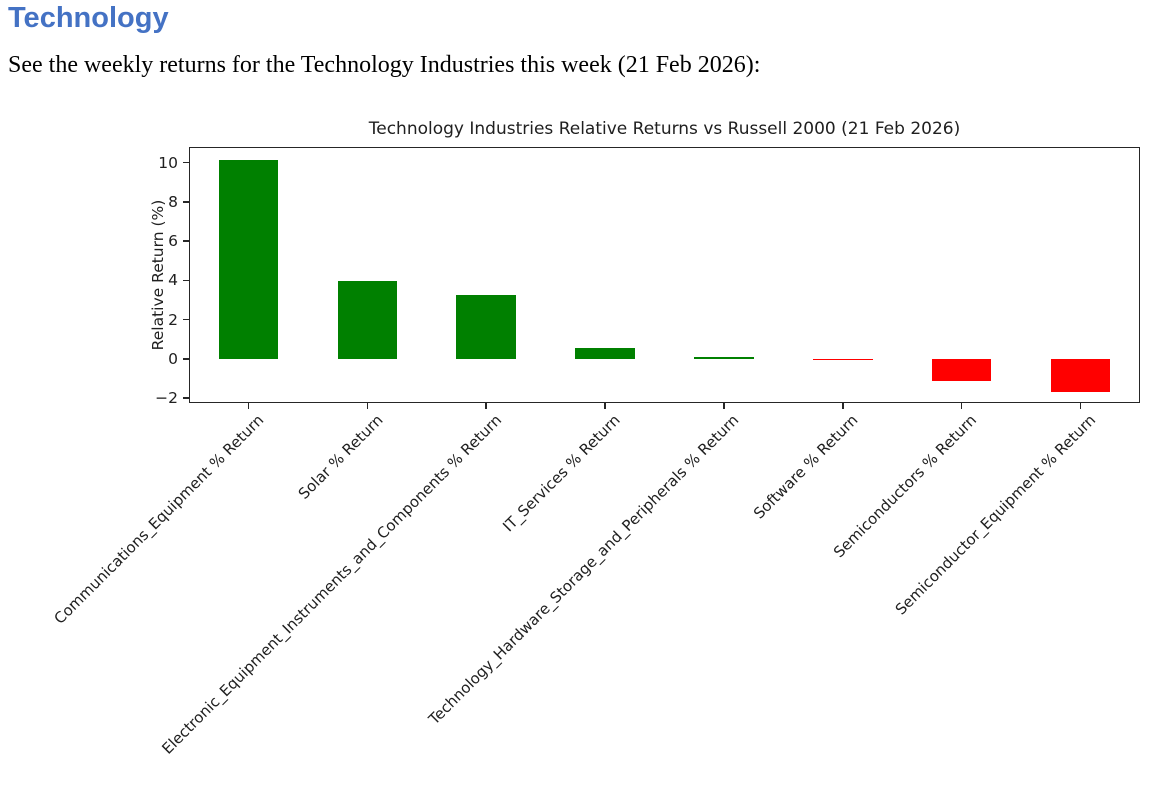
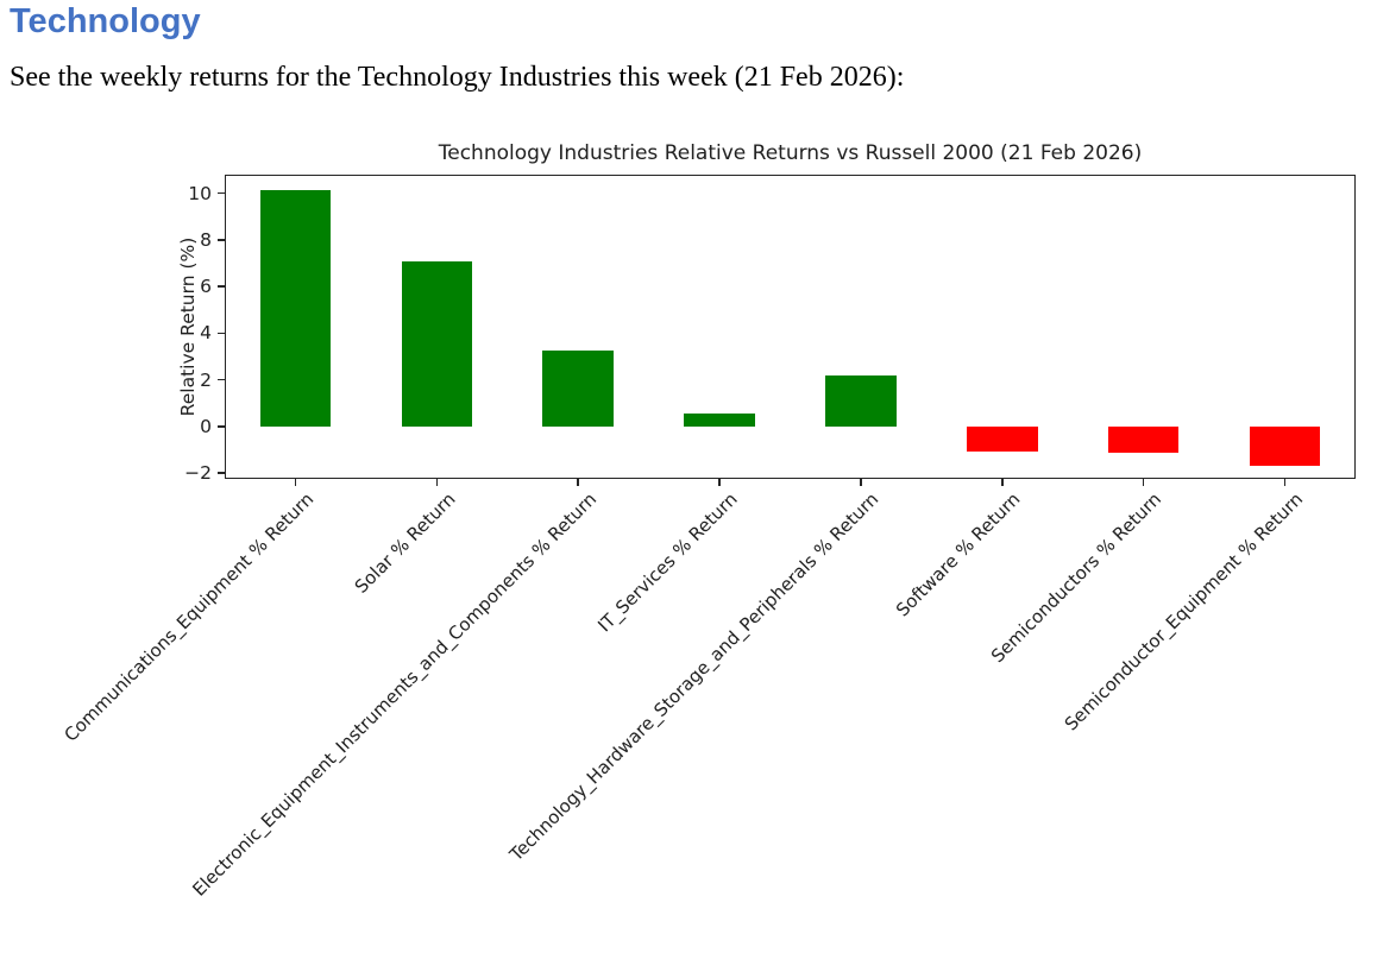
Solar % Return: 4.0 -> 7.1
Technology_Hardware_Storage_and_Peripherals % Return: 0.1 -> 2.2
Software % Return: -0.1 -> -1.1
